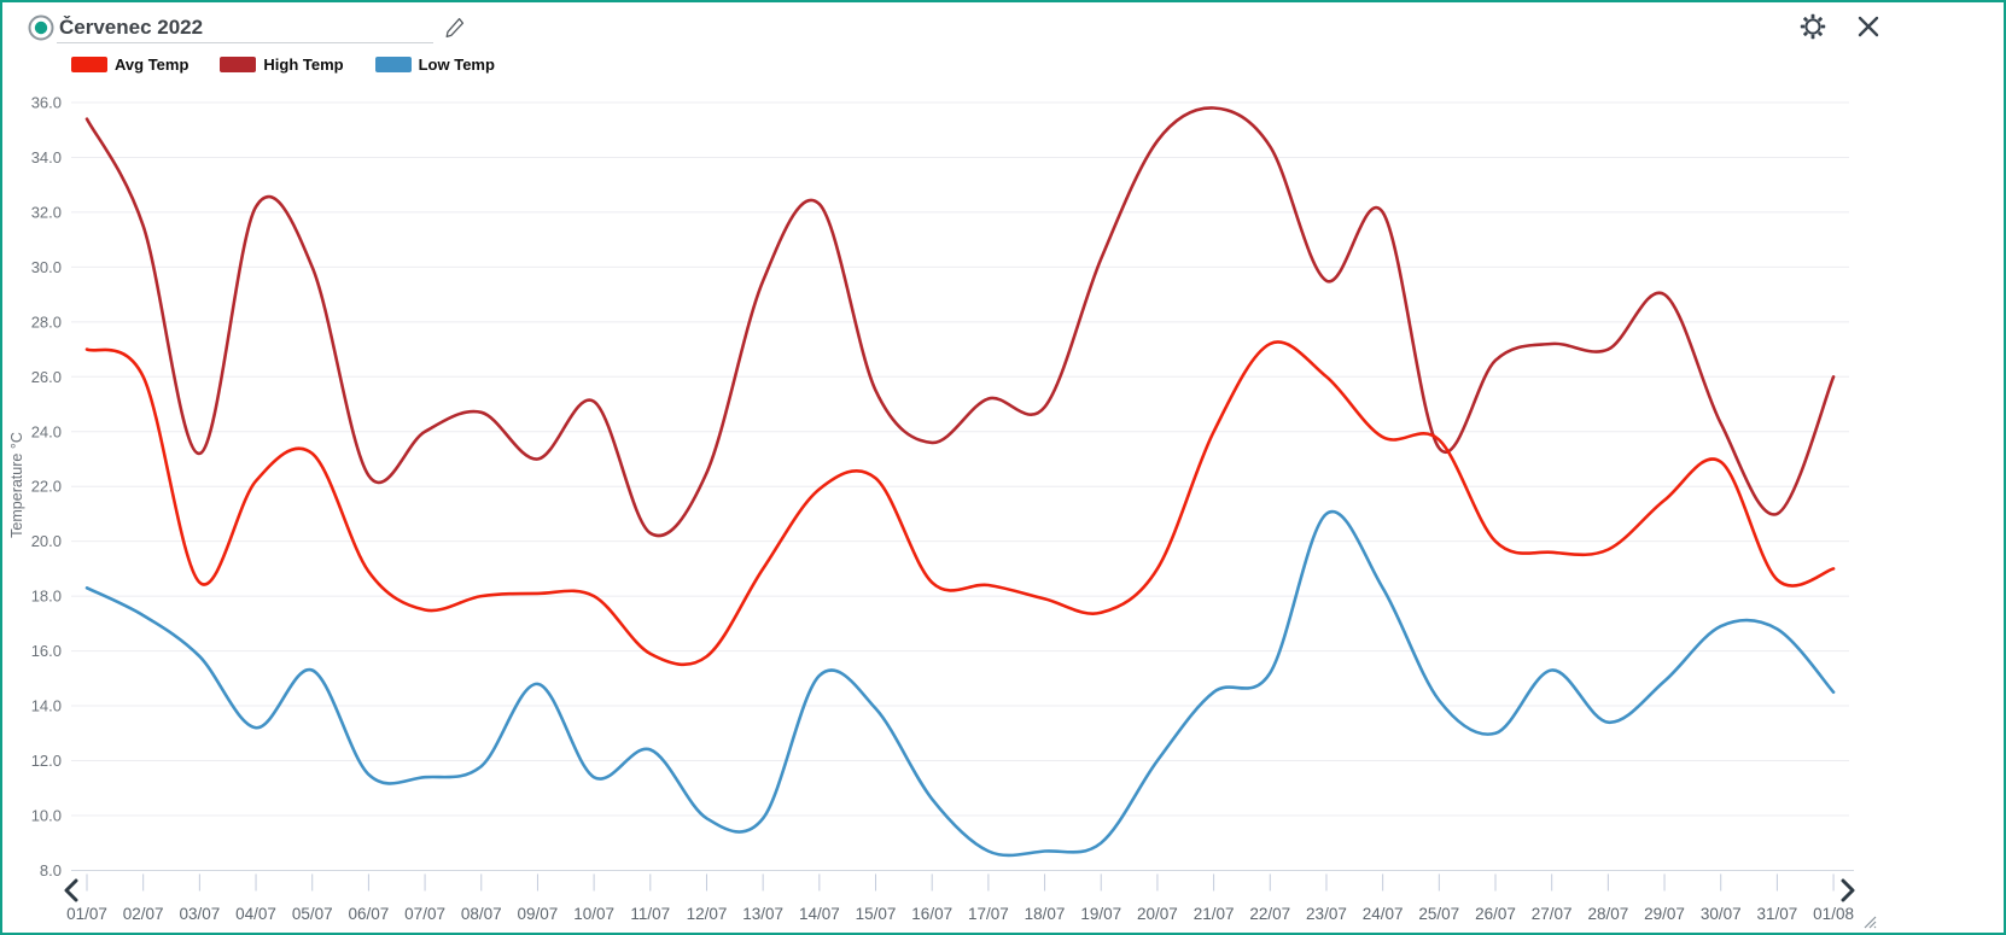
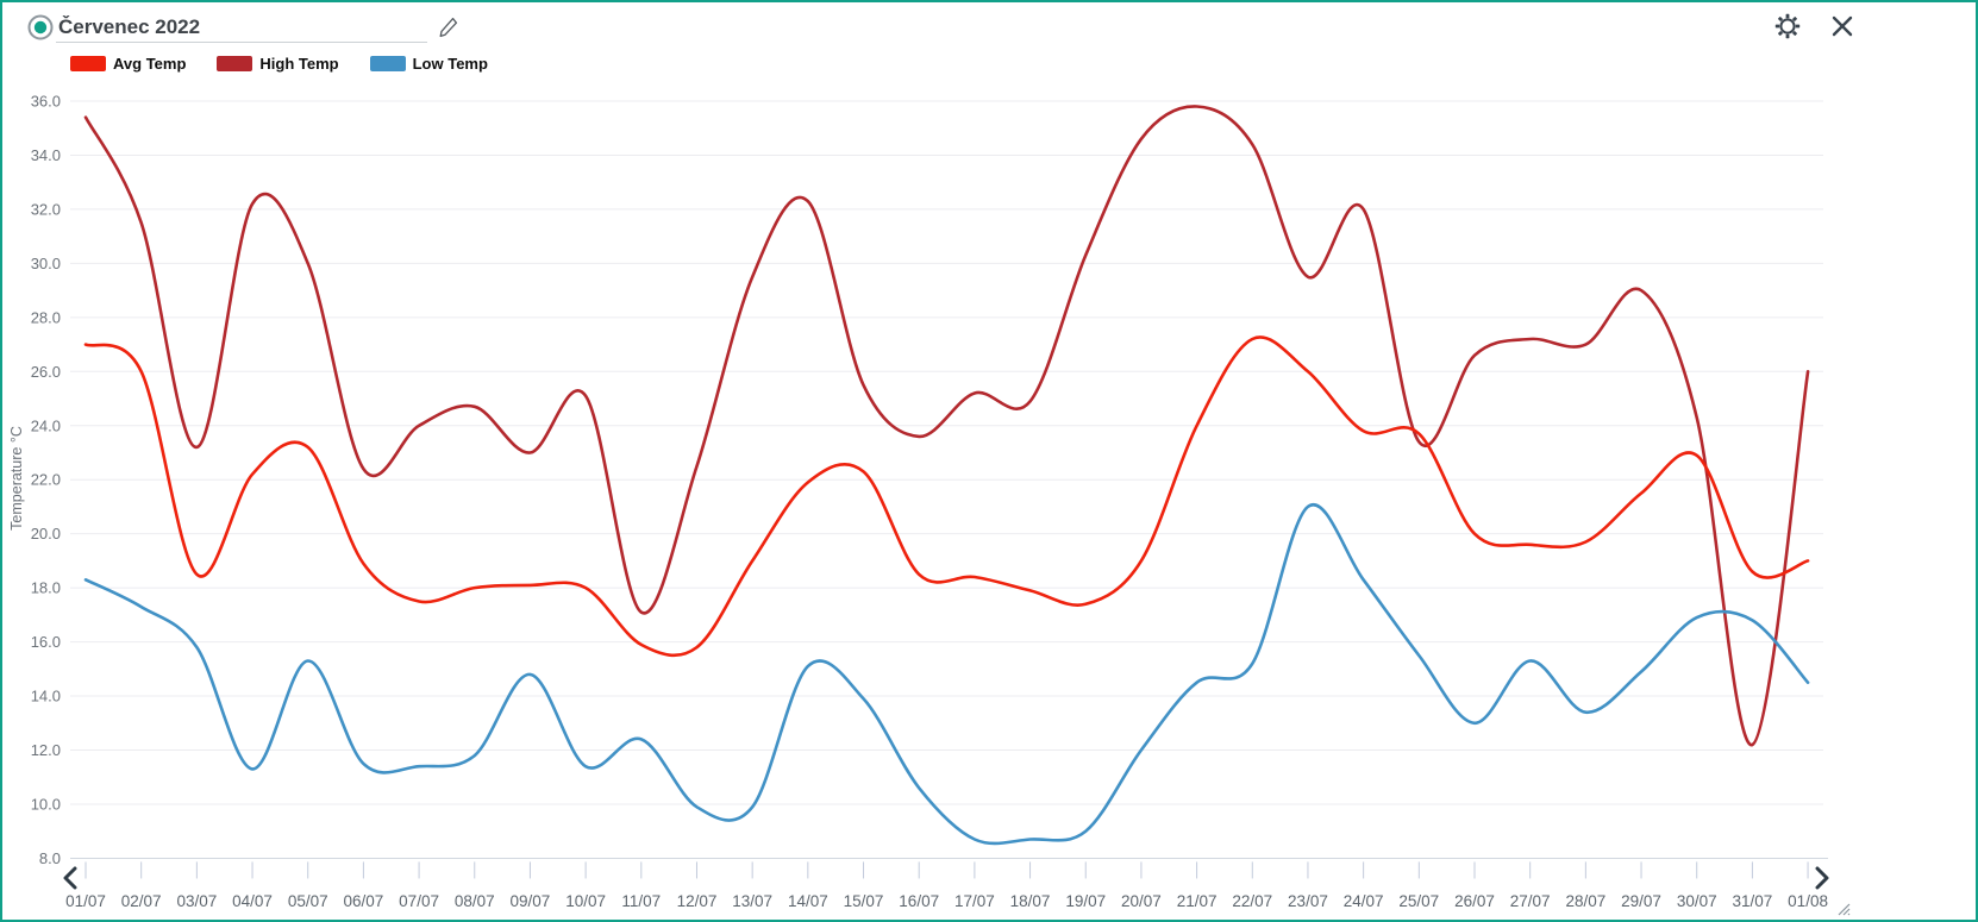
Low Temp/04/07: 13.2 -> 11.3
High Temp/11/07: 20.3 -> 17.1
Low Temp/25/07: 14.2 -> 15.5
High Temp/31/07: 21.0 -> 12.2
